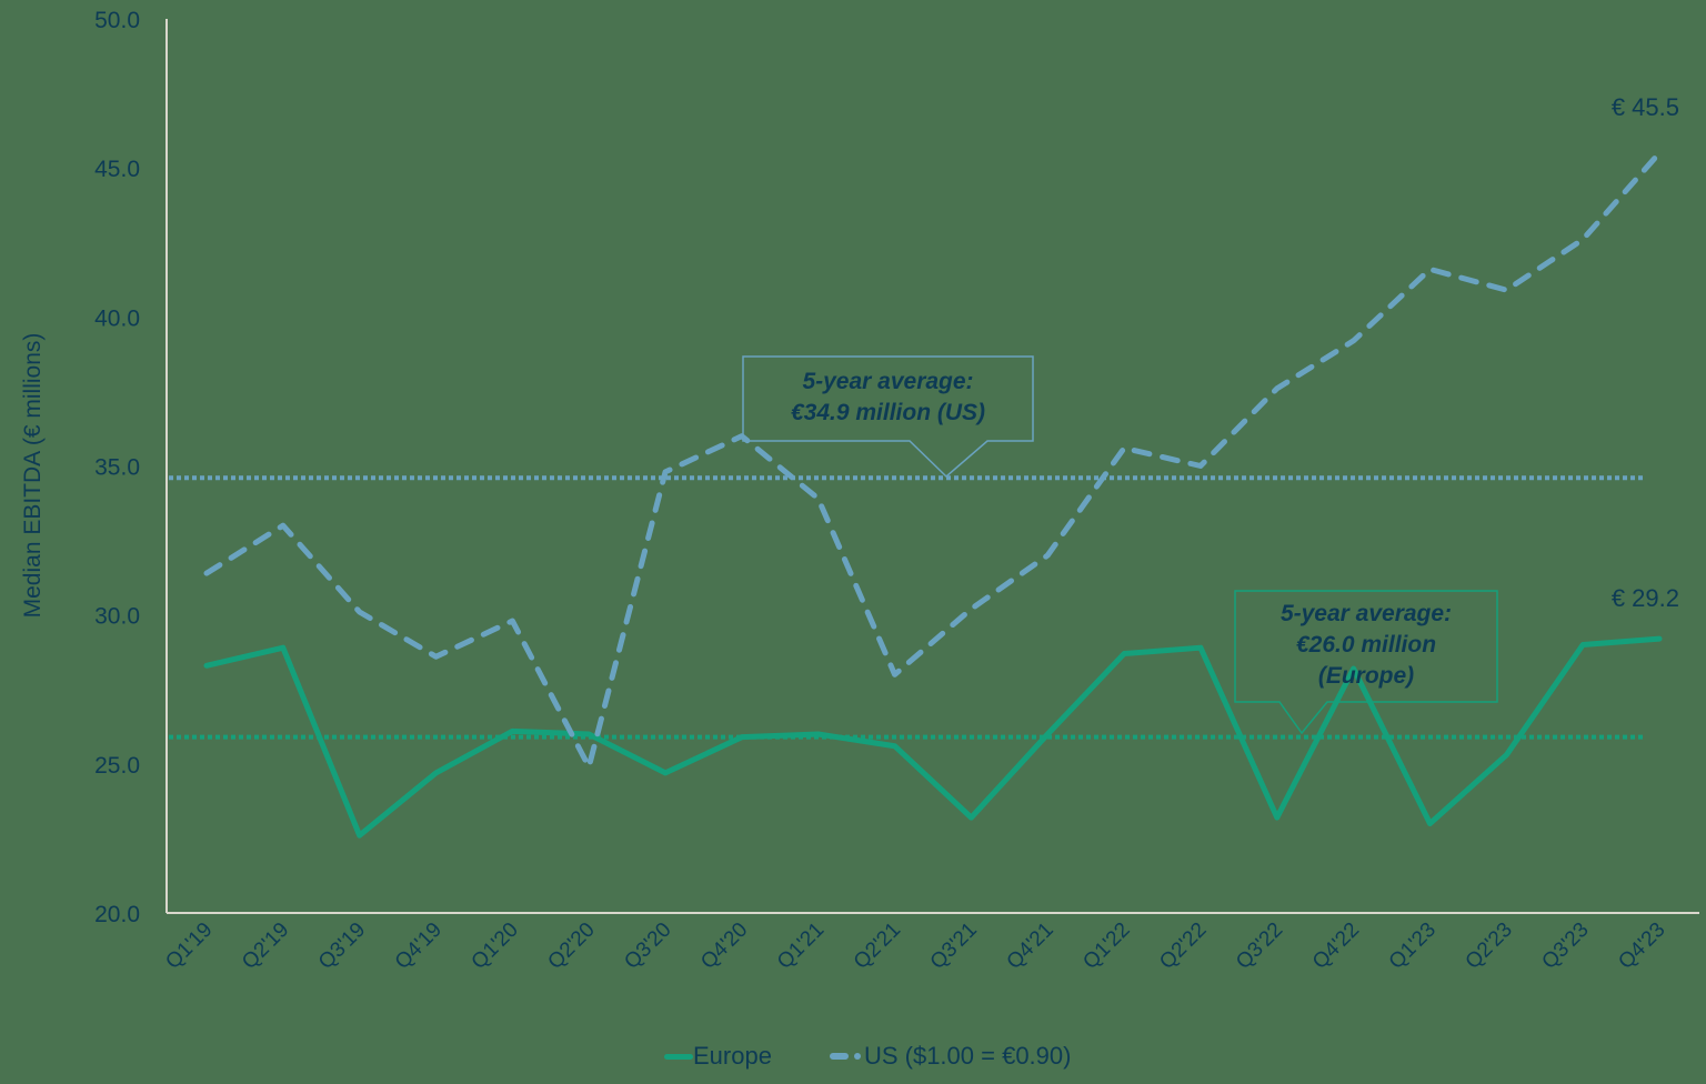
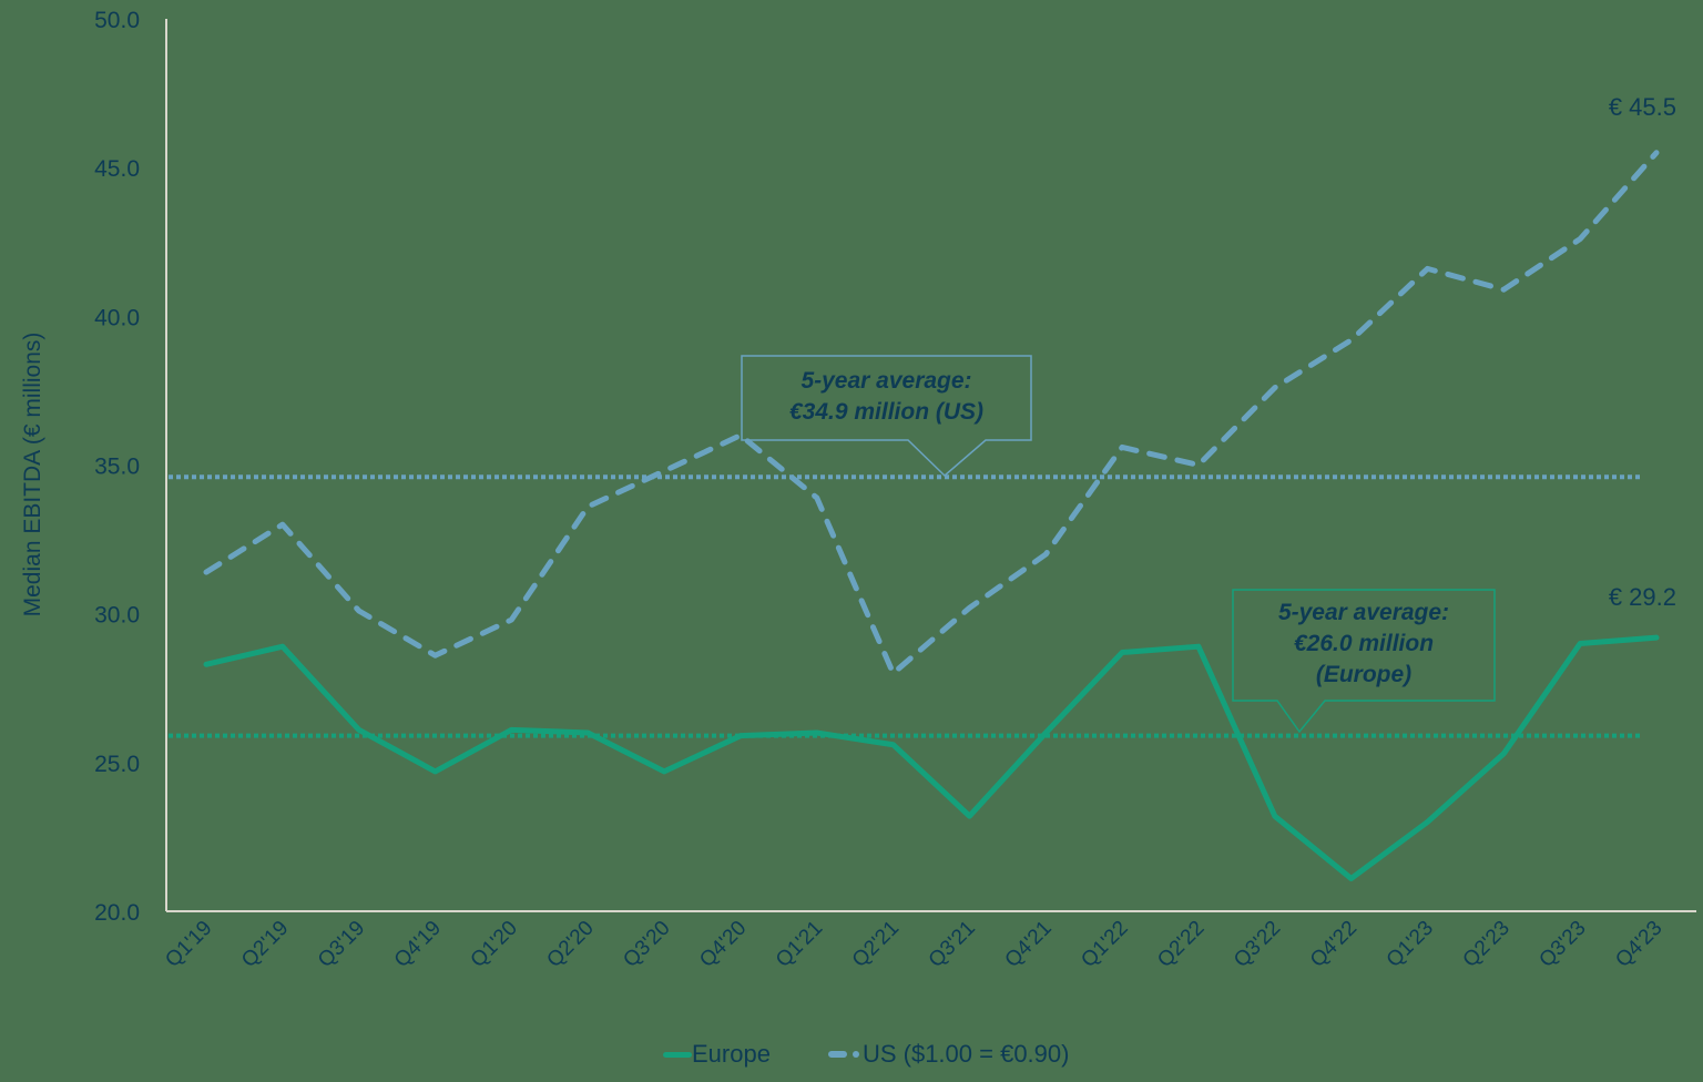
Europe/Q3'19: 22.6 -> 26.1
US ($1.00 = €0.90)/Q2'20: 24.9 -> 33.6
Europe/Q4'22: 28.2 -> 21.1
